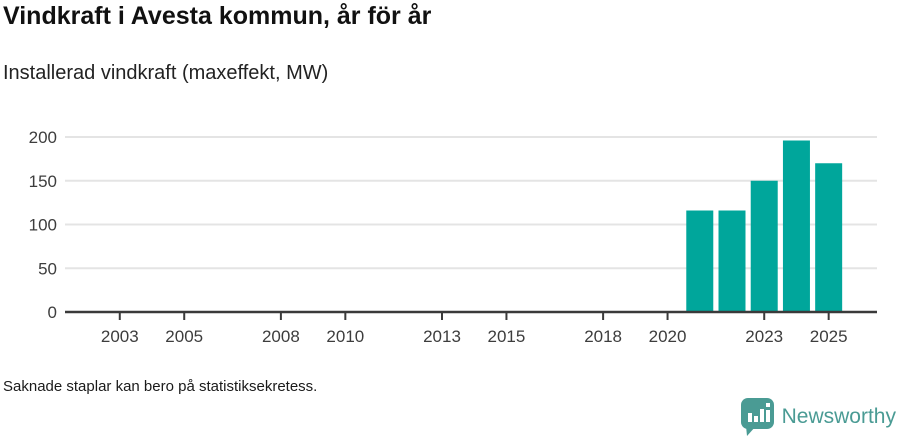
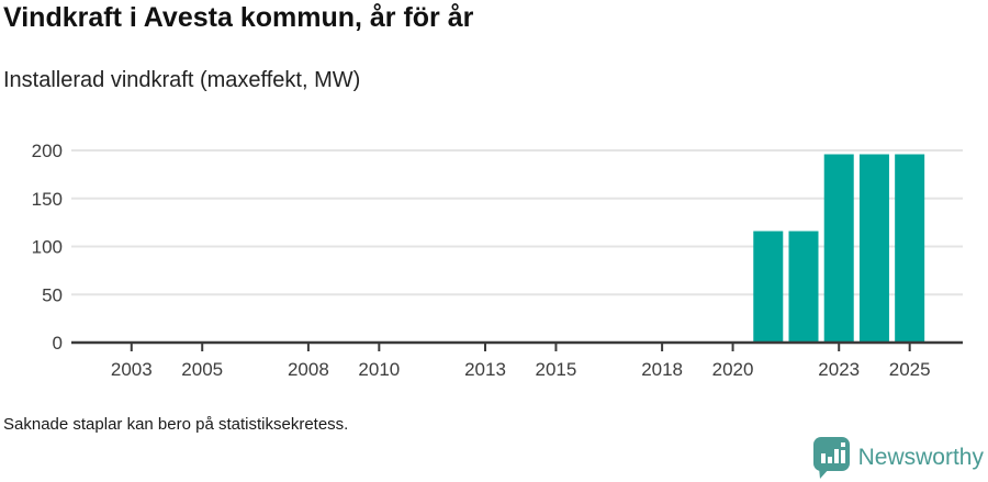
2023: 150 -> 200
2025: 170 -> 200
